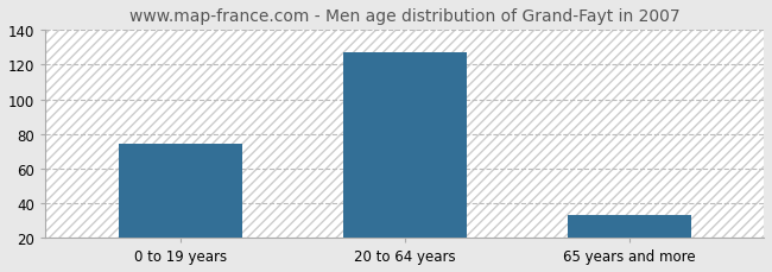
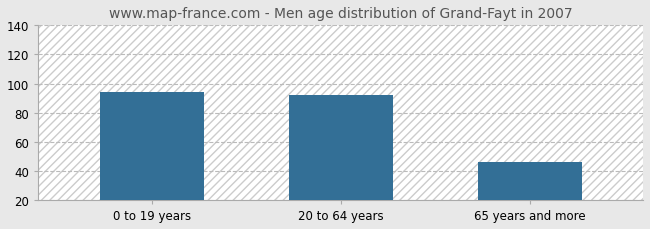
0 to 19 years: 74 -> 94
20 to 64 years: 127 -> 92
65 years and more: 33 -> 46
